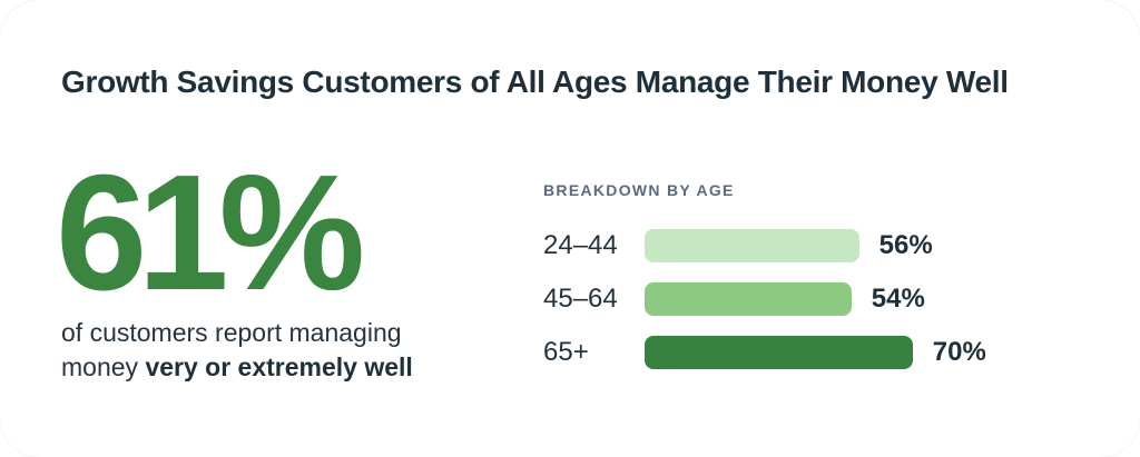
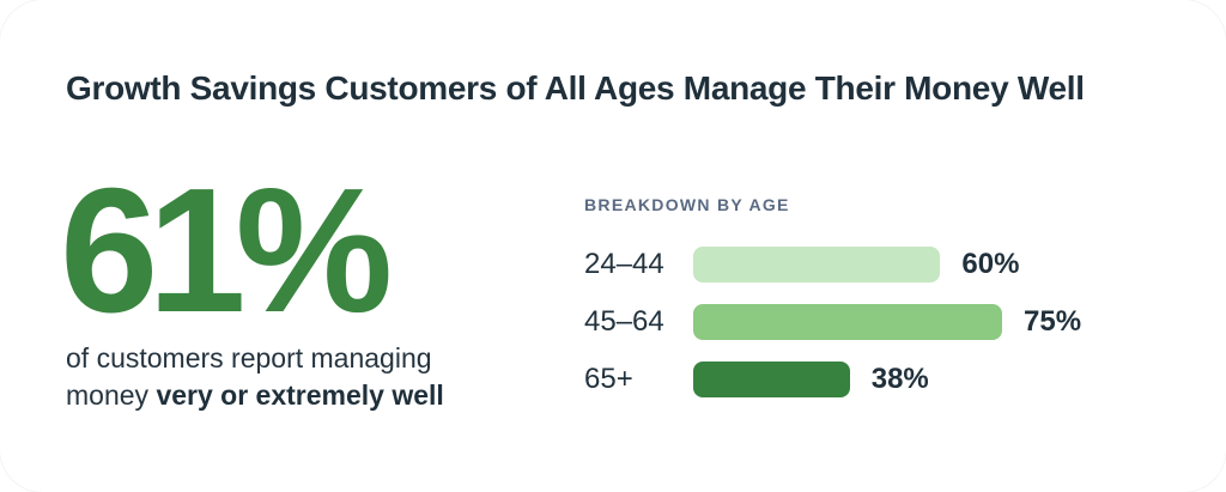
24–44: 56% -> 60%
45–64: 54% -> 75%
65+: 70% -> 38%
